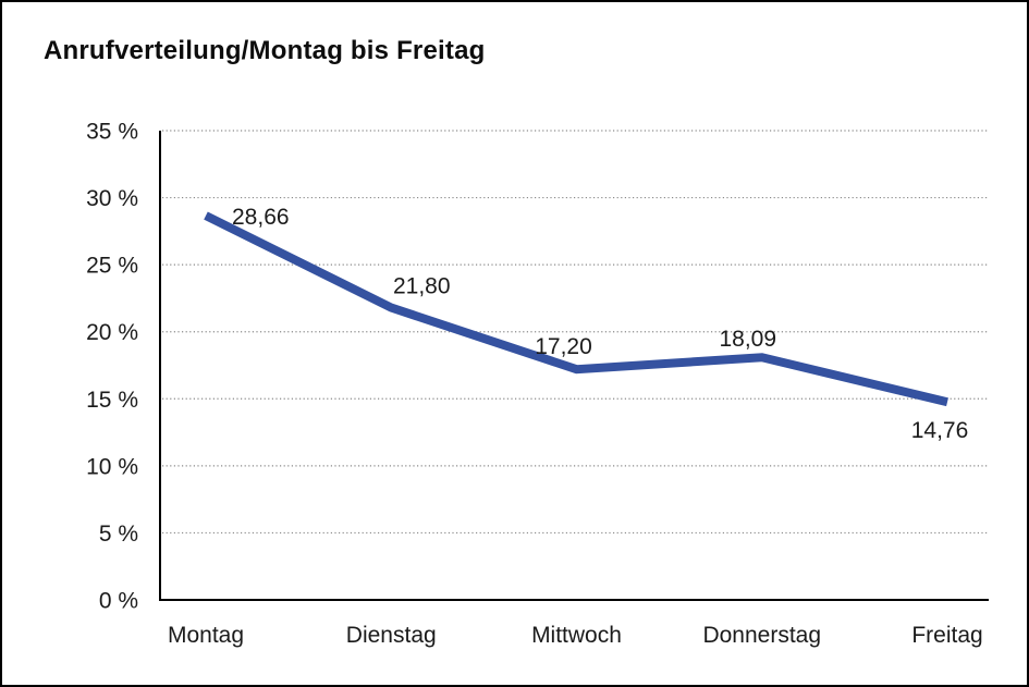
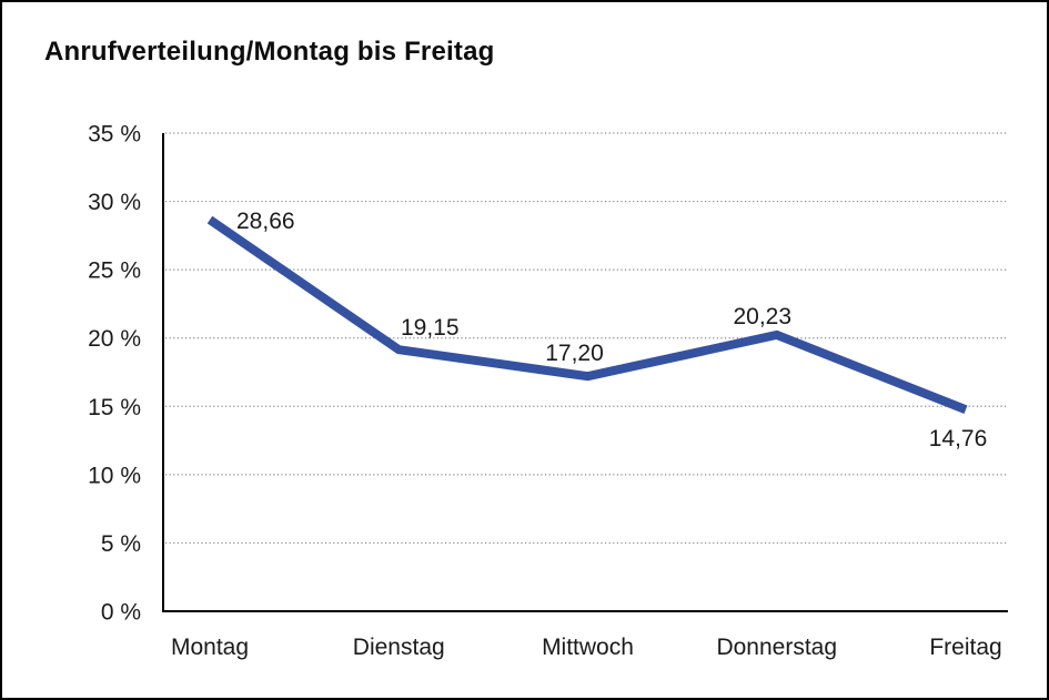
Dienstag: 21,80 -> 19,15
Donnerstag: 18,09 -> 20,23
